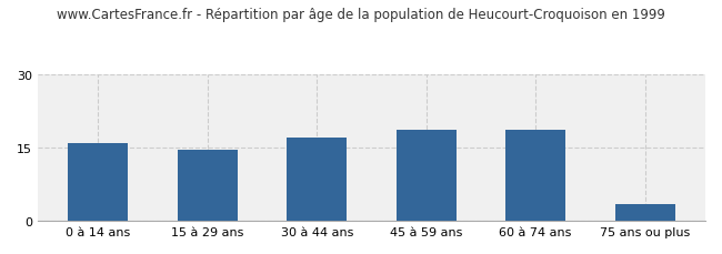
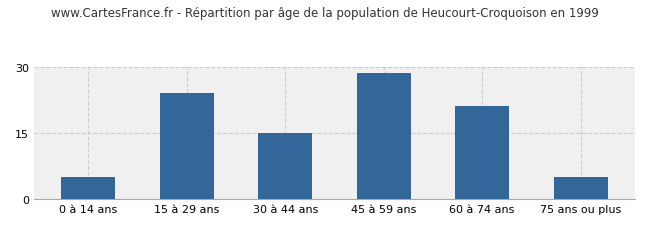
0 à 14 ans: 16.0 -> 5.0
15 à 29 ans: 14.5 -> 24.0
30 à 44 ans: 17.0 -> 15.0
45 à 59 ans: 18.5 -> 28.5
60 à 74 ans: 18.5 -> 21.0
75 ans ou plus: 3.5 -> 5.0
